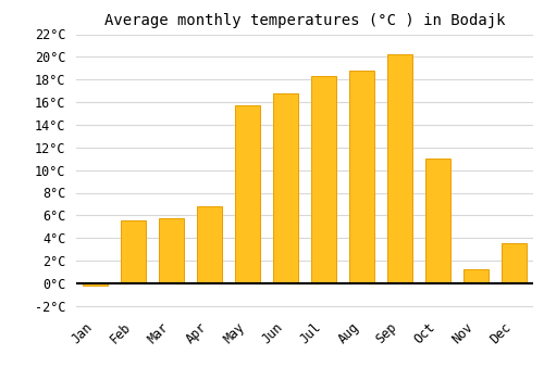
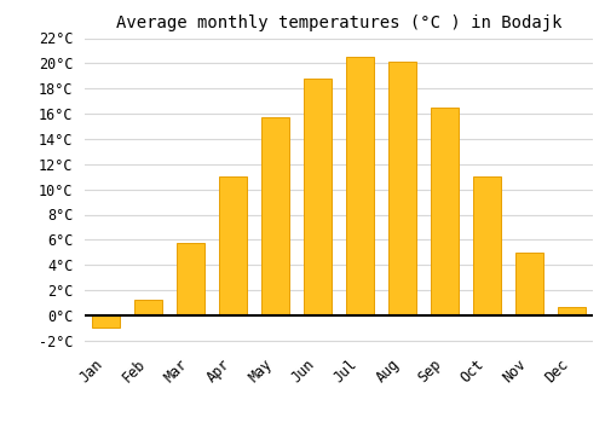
Jan: -0.2°C -> -1.0°C
Feb: 5.6°C -> 1.2°C
Apr: 6.8°C -> 11.0°C
Jun: 16.8°C -> 18.8°C
Jul: 18.3°C -> 20.5°C
Aug: 18.8°C -> 20.1°C
Sep: 20.2°C -> 16.5°C
Nov: 1.2°C -> 5.0°C
Dec: 3.5°C -> 0.7°C
